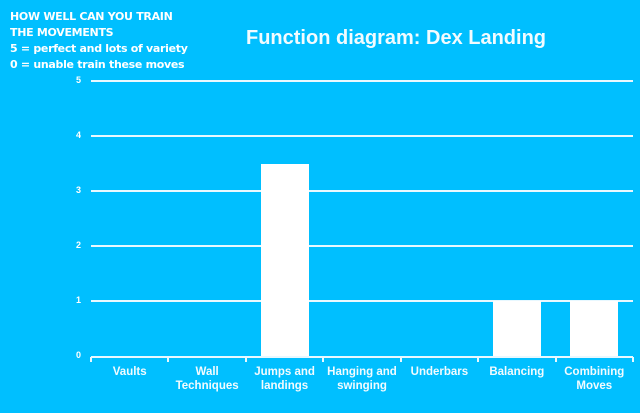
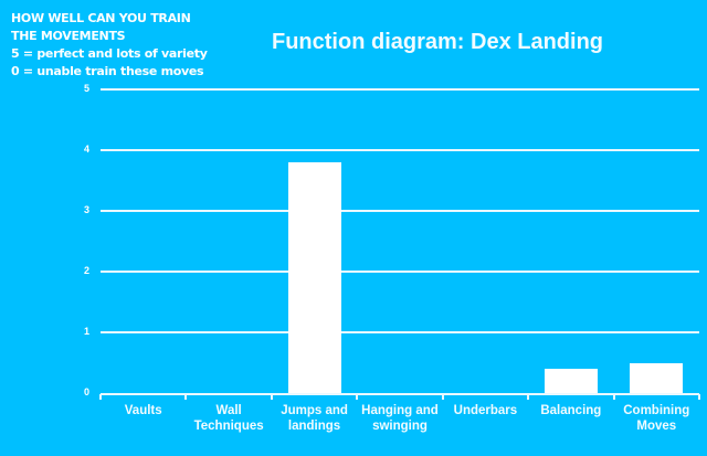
Jumps and landings: 3.5 -> 3.8
Balancing: 1.0 -> 0.4
Combining Moves: 1.0 -> 0.5
